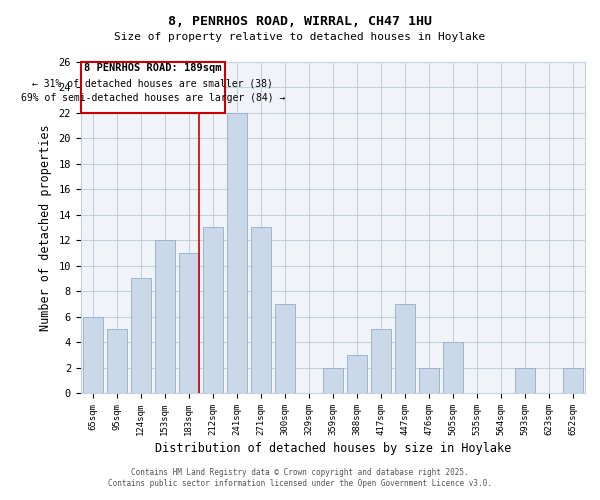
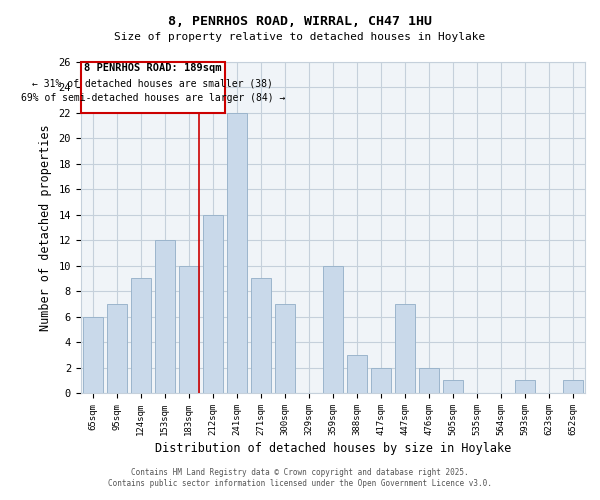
95sqm: 5 -> 7
183sqm: 11 -> 10
212sqm: 13 -> 14
271sqm: 13 -> 9
359sqm: 2 -> 10
417sqm: 5 -> 2
505sqm: 4 -> 1
593sqm: 2 -> 1
652sqm: 2 -> 1
